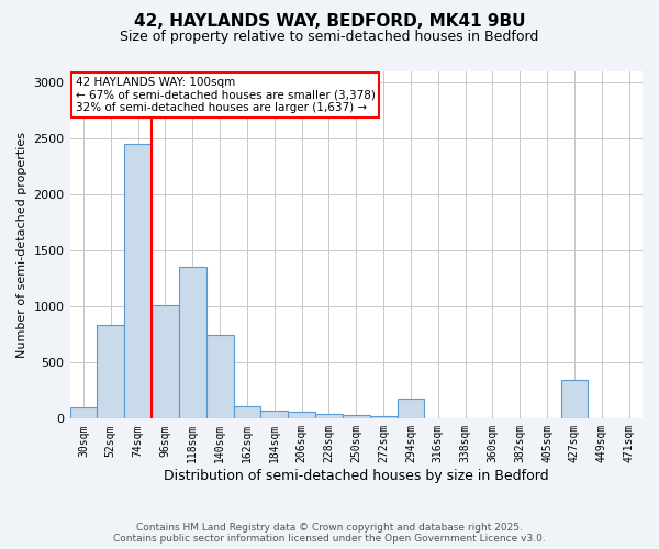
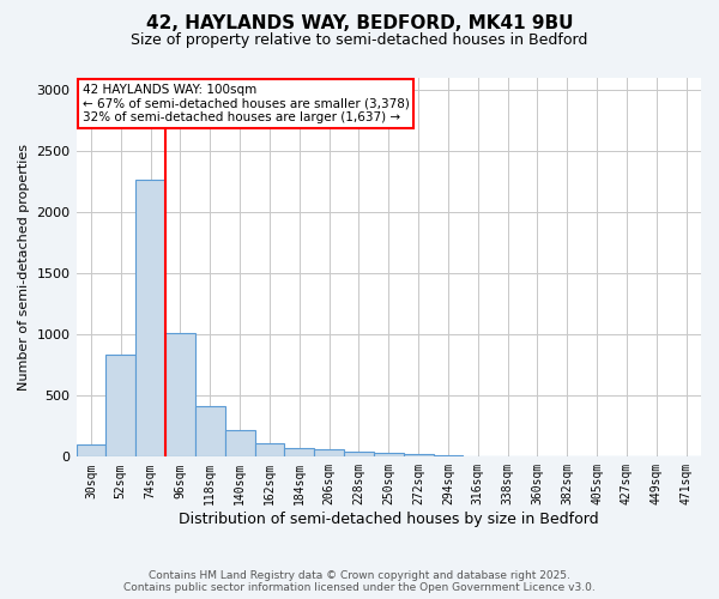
74sqm: 2450 -> 2270
118sqm: 1360 -> 410
140sqm: 750 -> 220
294sqm: 180 -> 10
427sqm: 350 -> 0
